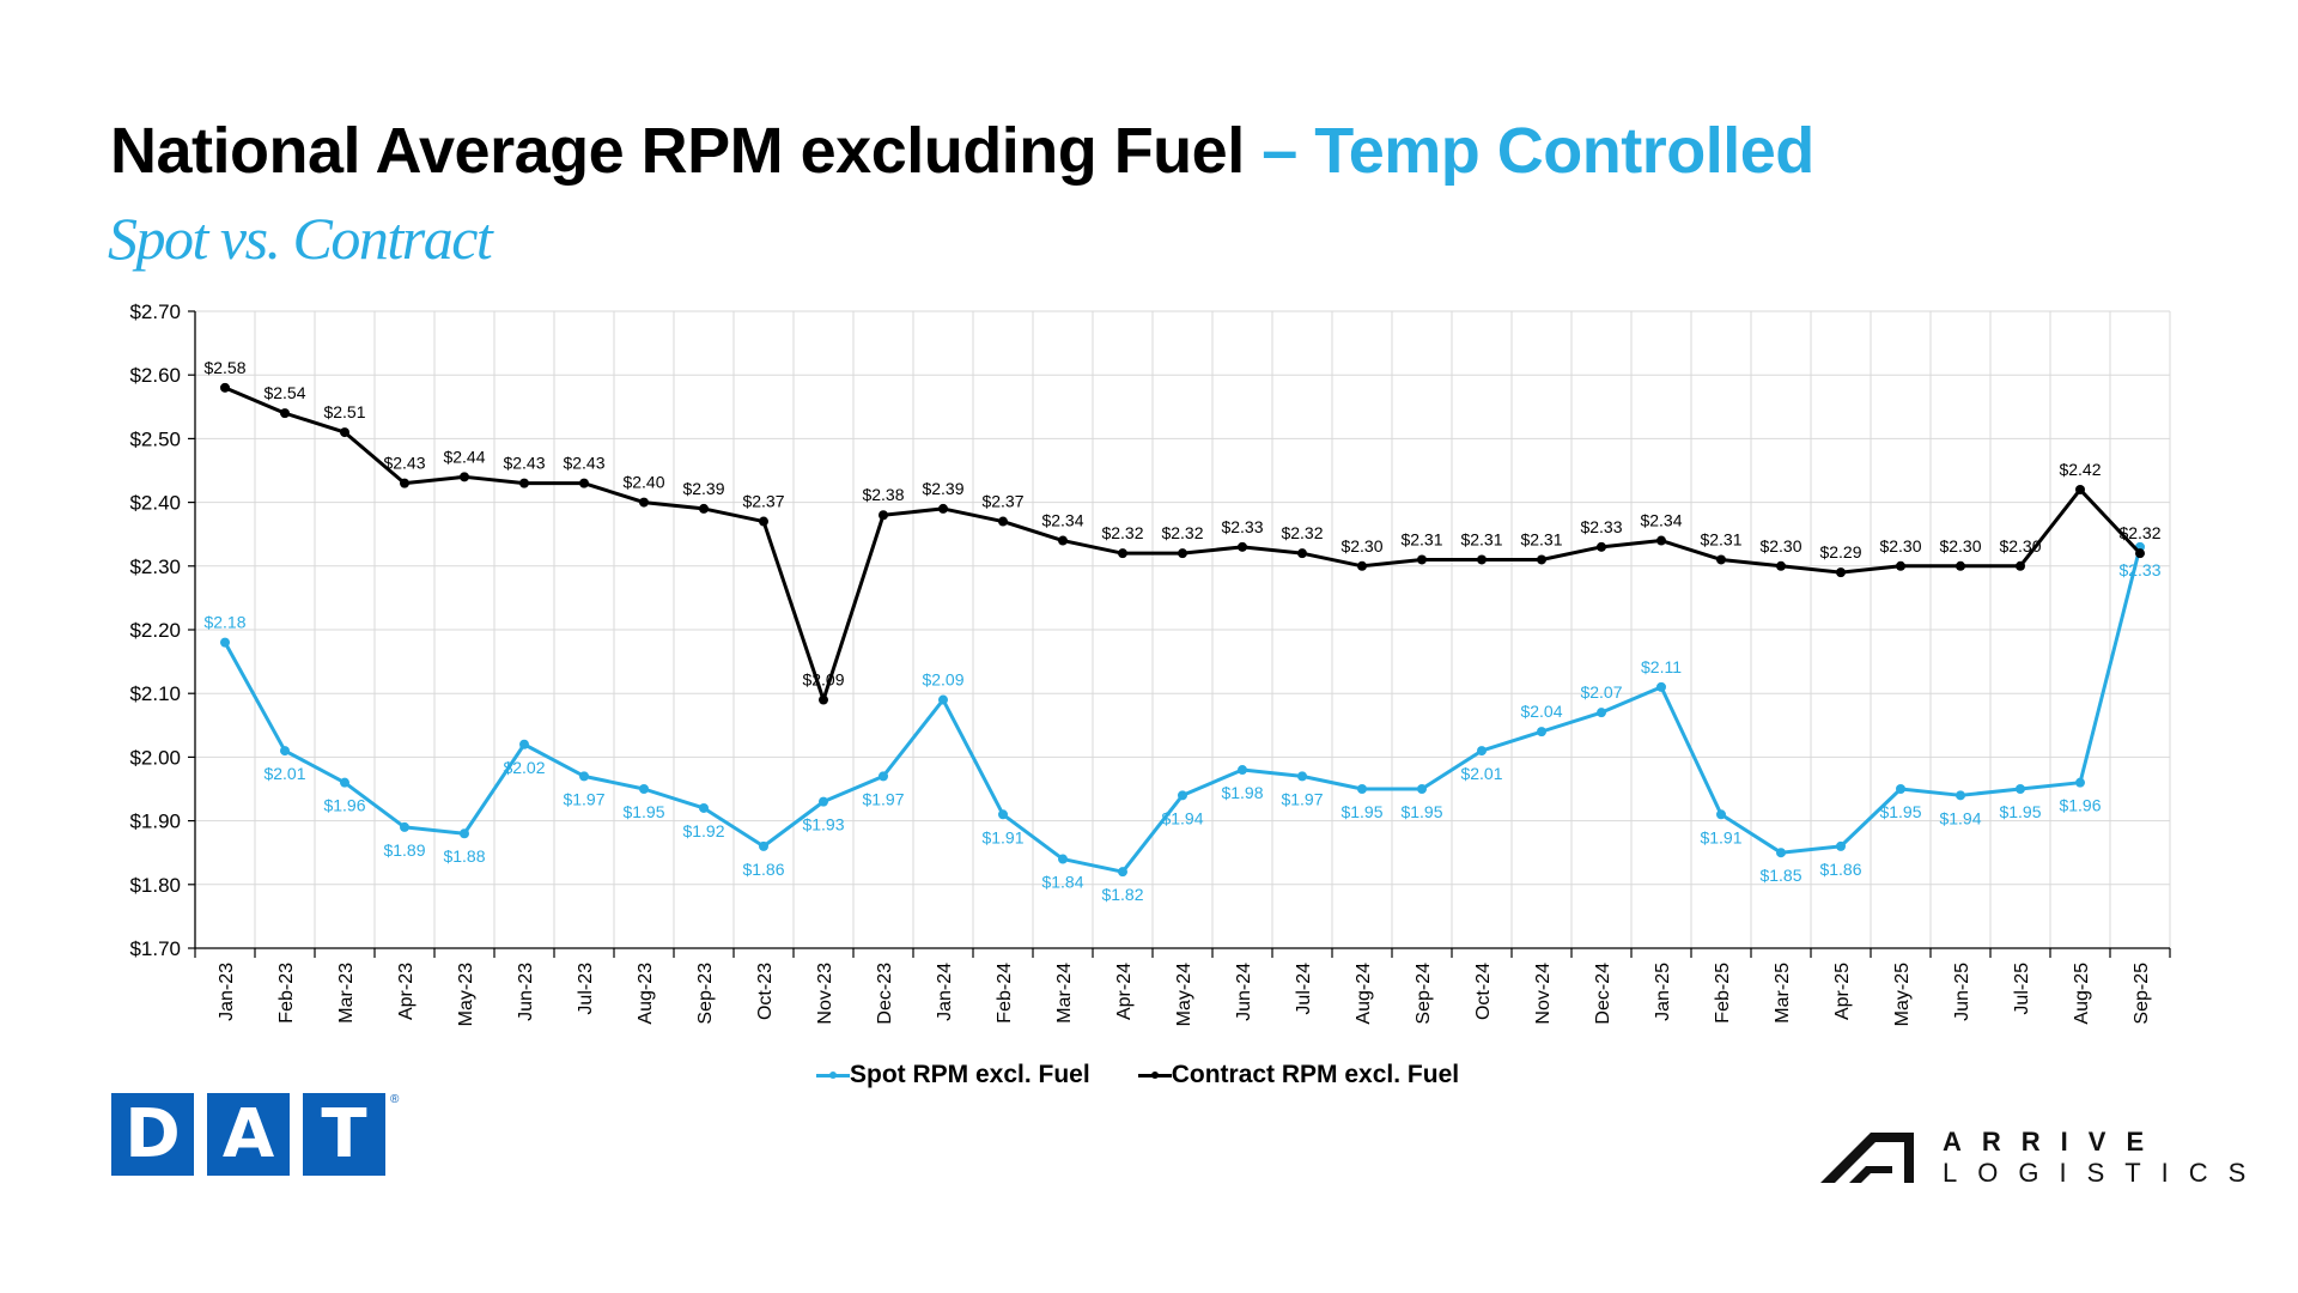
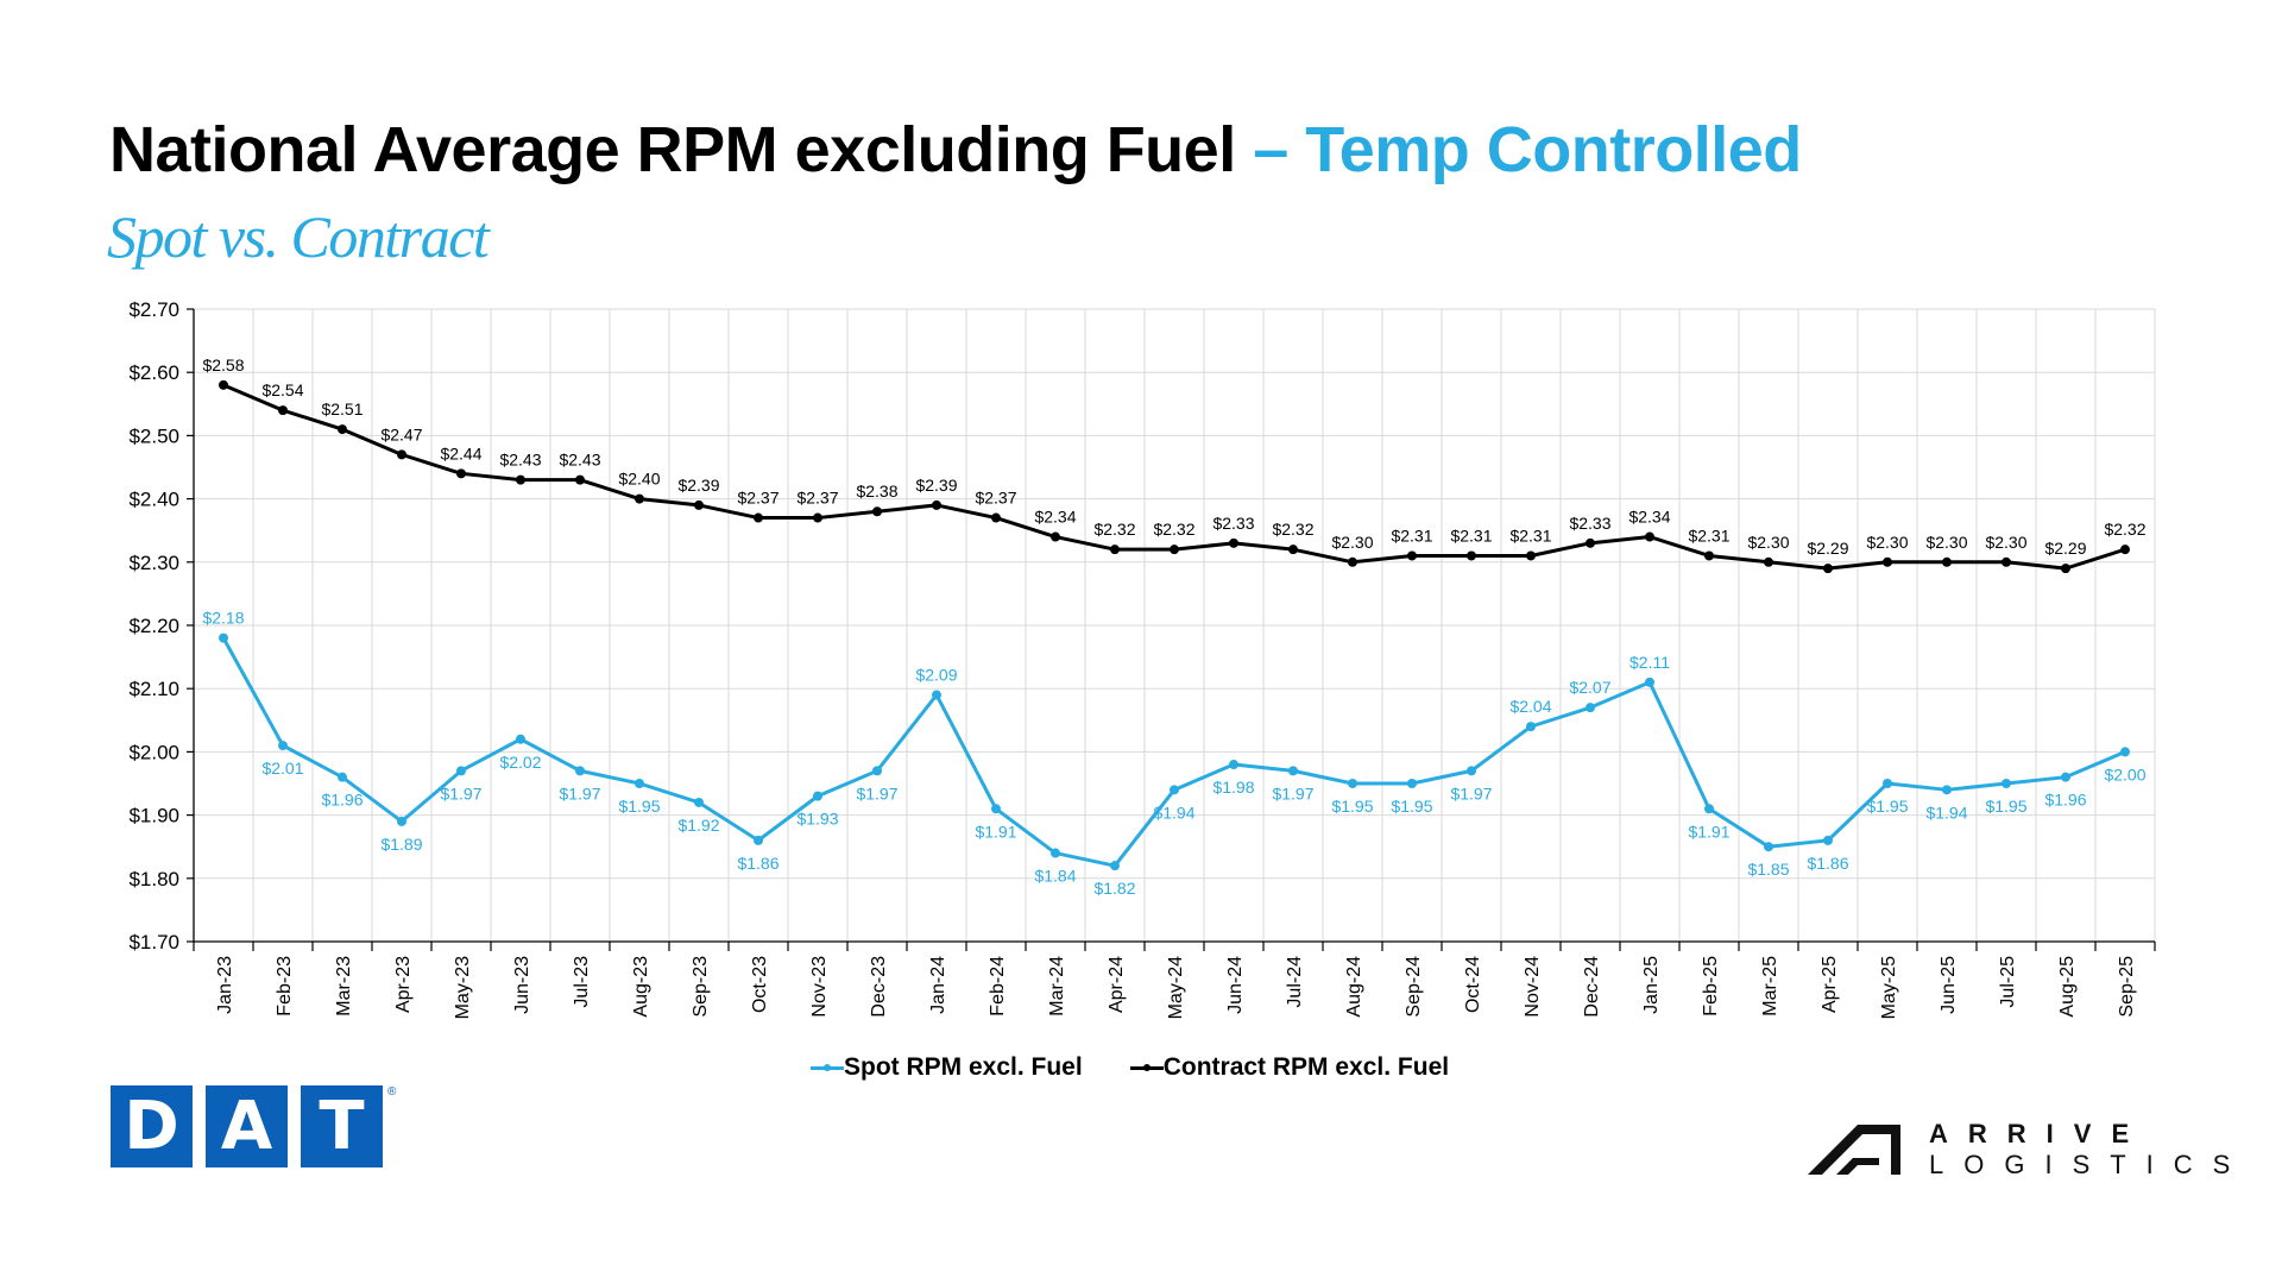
Contract RPM excl. Fuel/Apr-23: $2.43 -> $2.47
Spot RPM excl. Fuel/May-23: $1.88 -> $1.97
Contract RPM excl. Fuel/Nov-23: $2.09 -> $2.37
Spot RPM excl. Fuel/Oct-24: $2.01 -> $1.97
Contract RPM excl. Fuel/Aug-25: $2.42 -> $2.29
Spot RPM excl. Fuel/Sep-25: $2.33 -> $2.00
